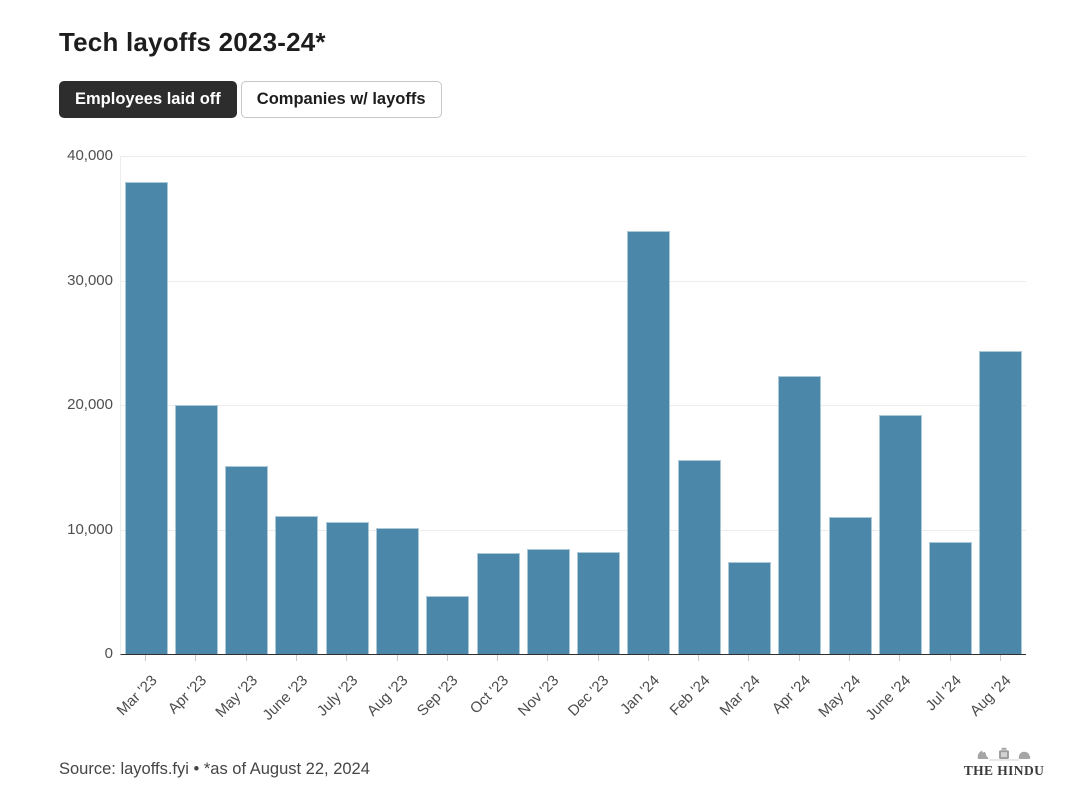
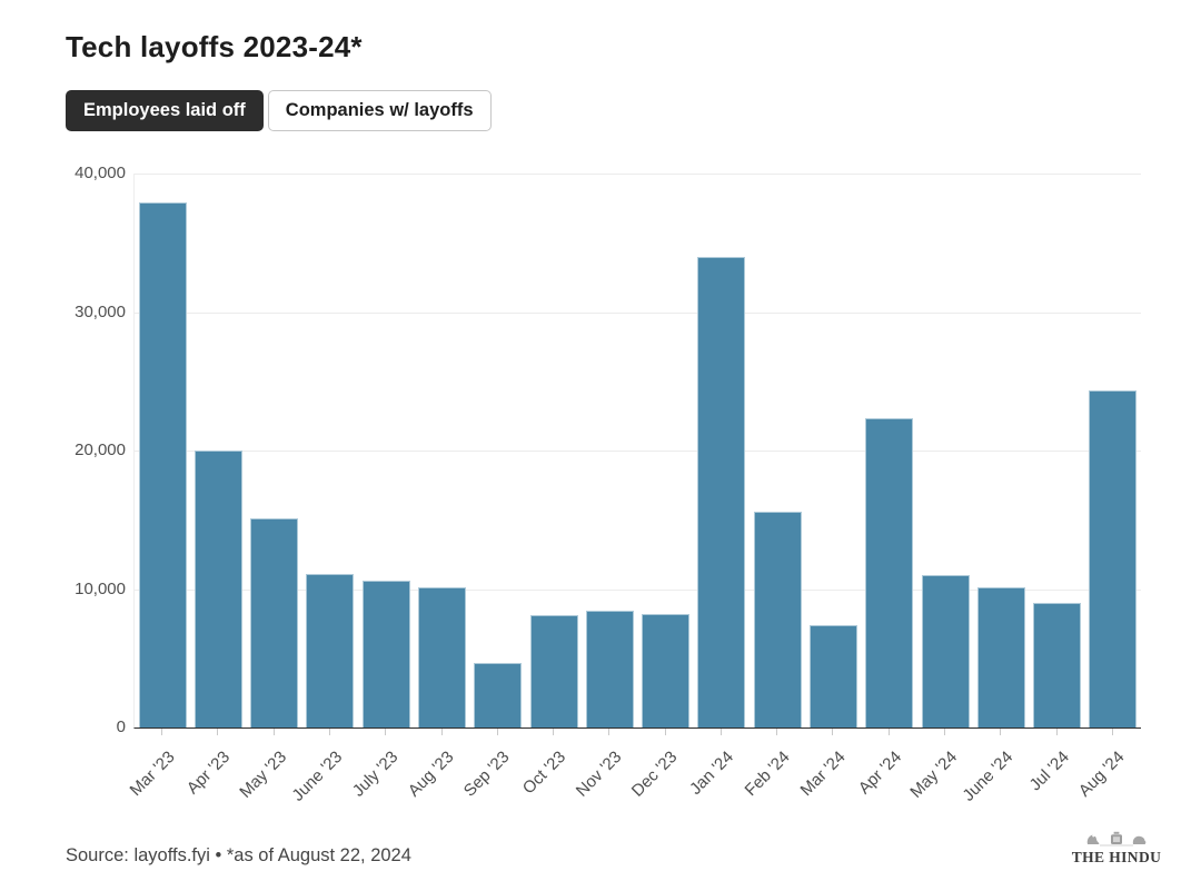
June '24: 19200 -> 10100
